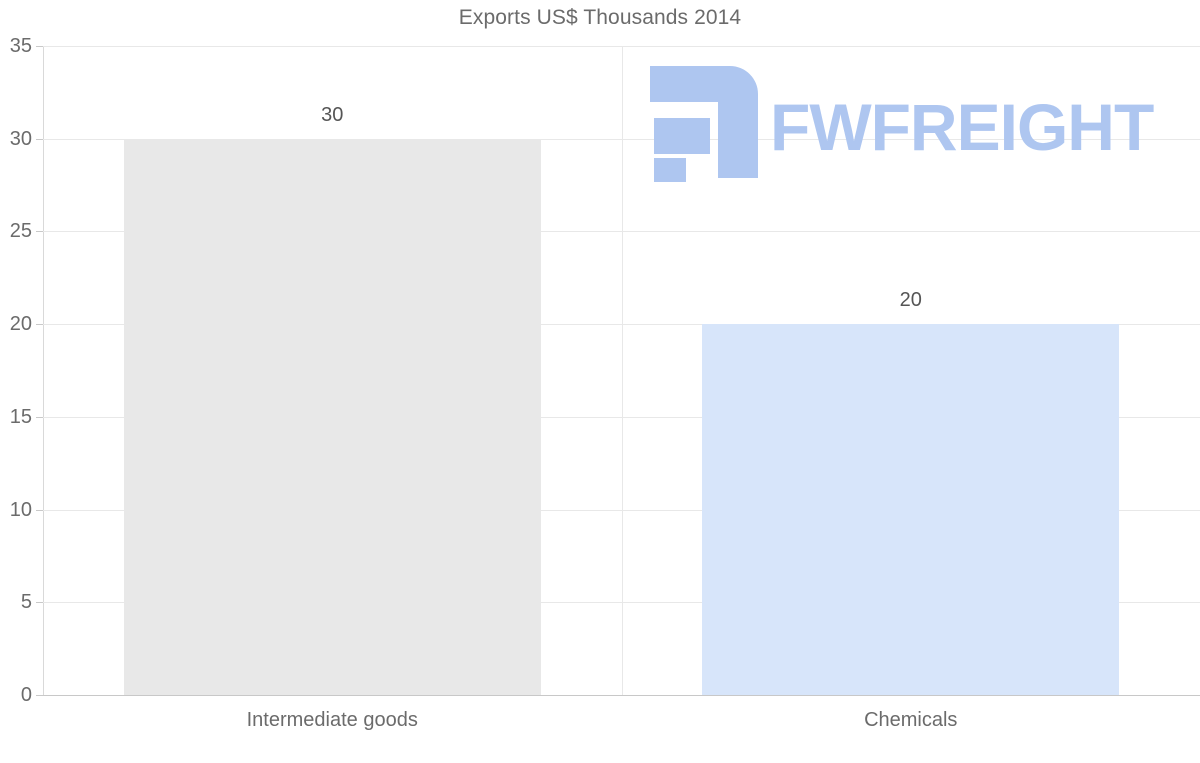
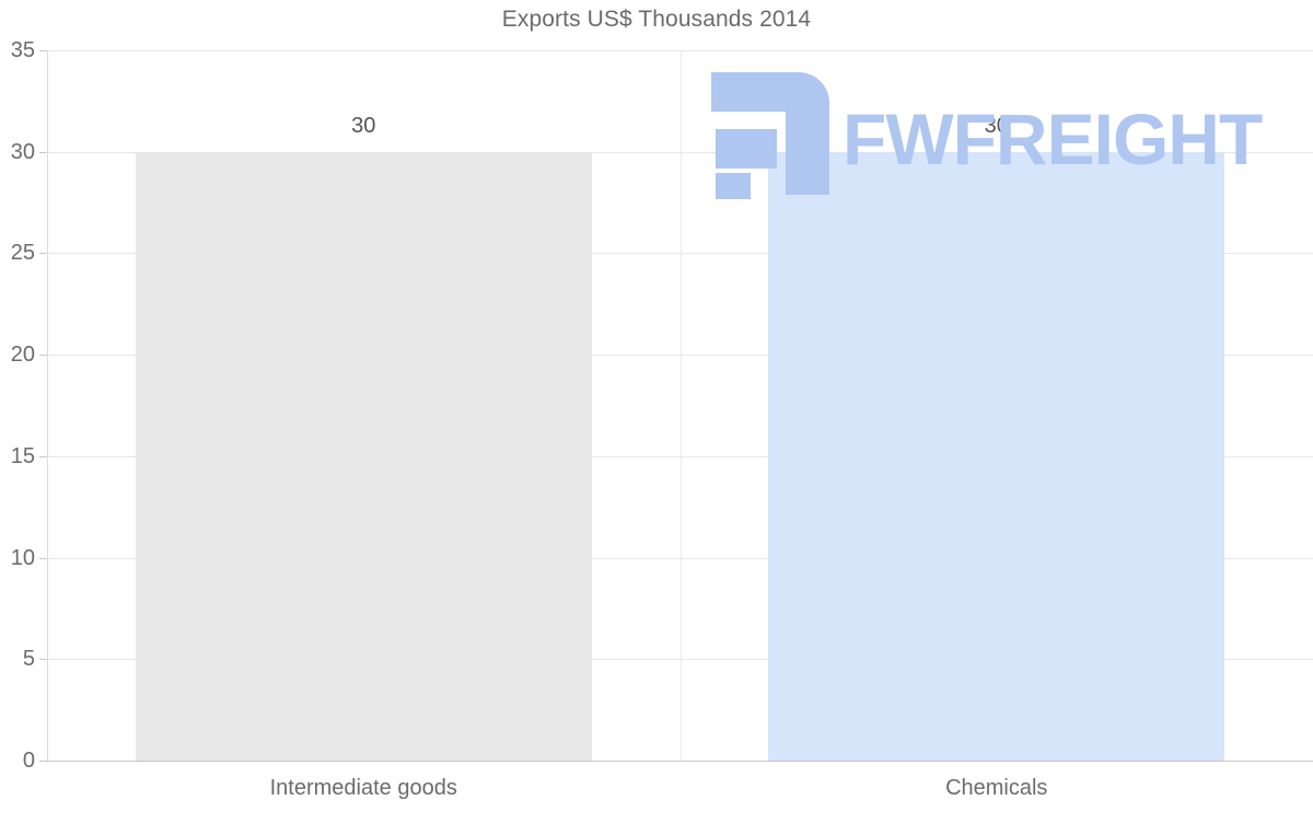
Chemicals: 20 -> 30
